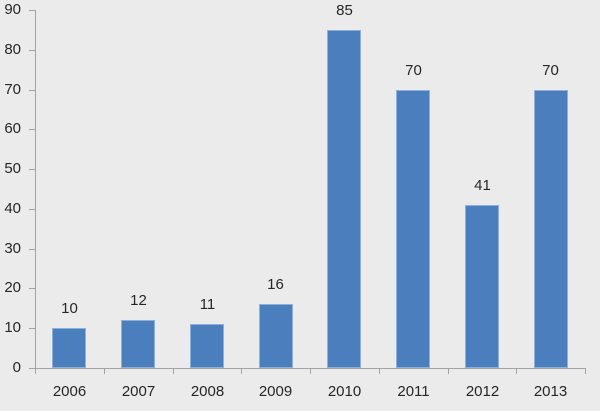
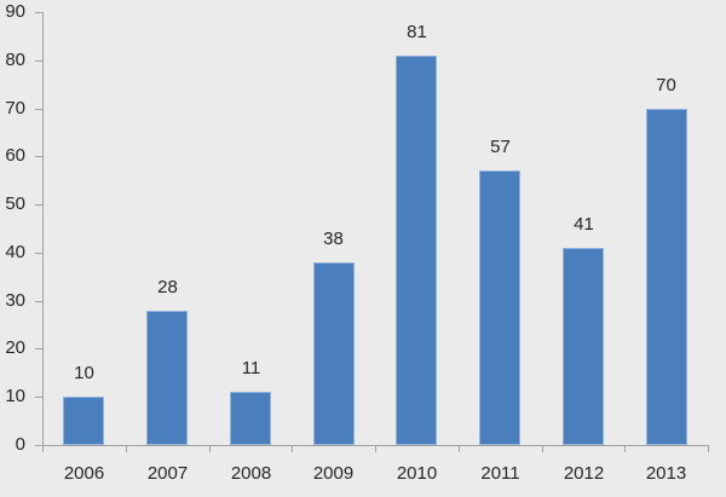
2007: 12 -> 28
2009: 16 -> 38
2010: 85 -> 81
2011: 70 -> 57
